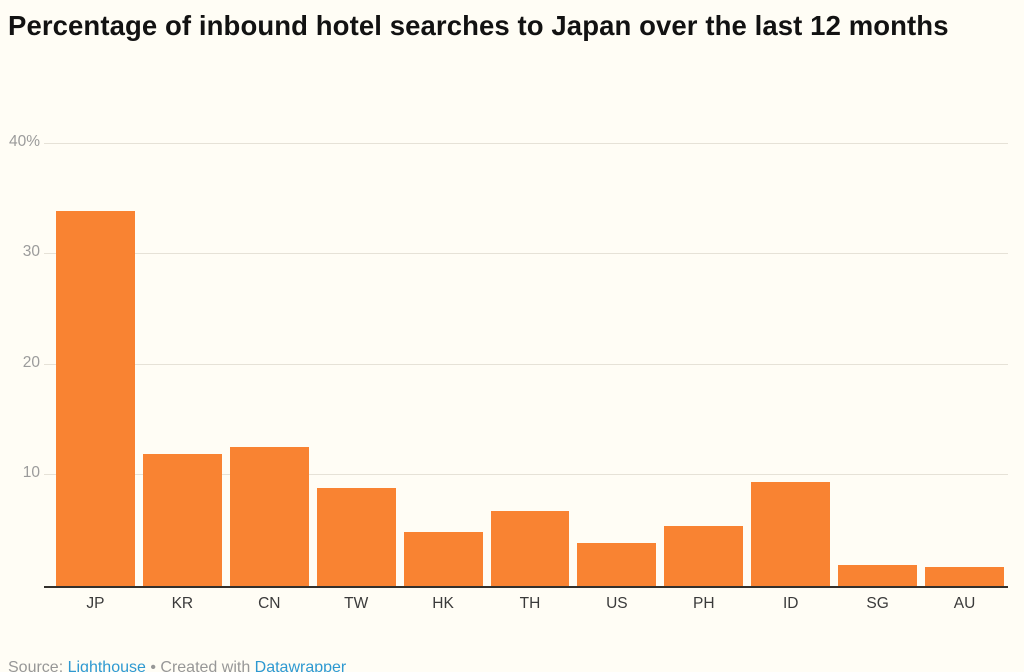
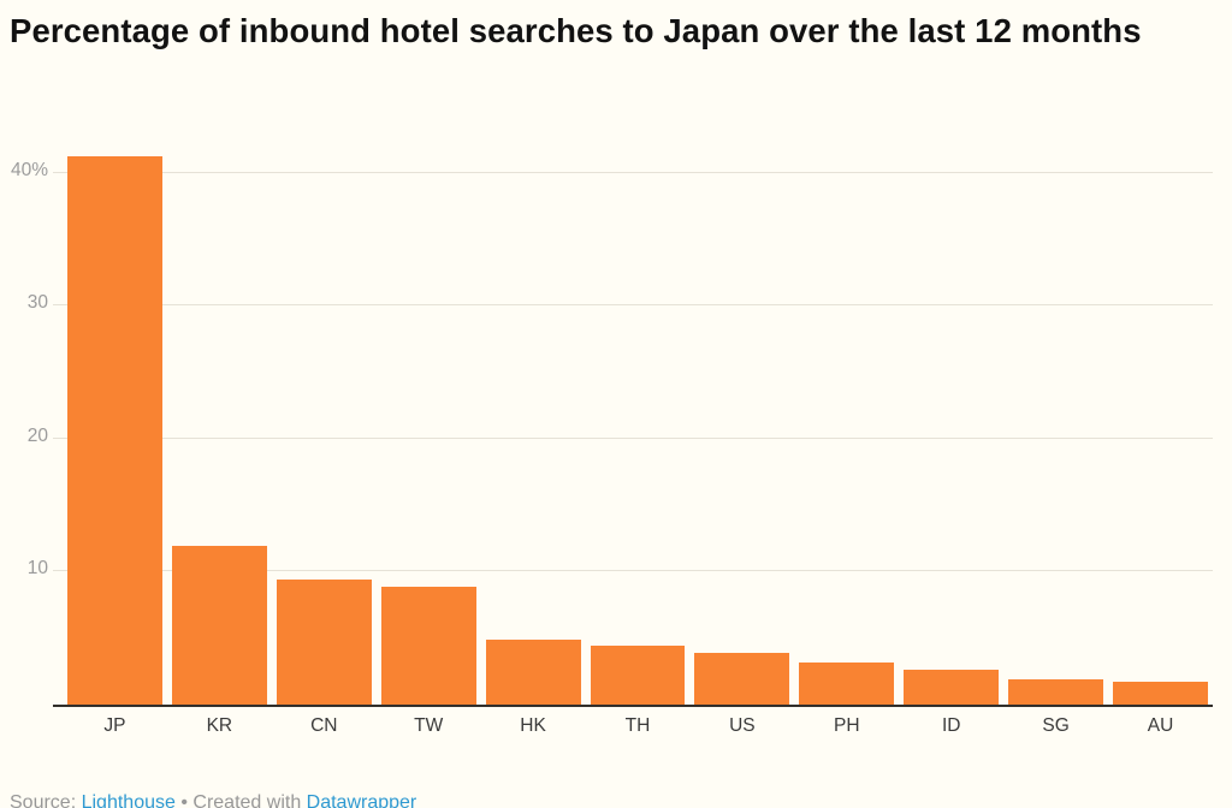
JP: 33.9% -> 41.2%
CN: 12.6% -> 9.4%
TH: 6.8% -> 4.4%
PH: 5.4% -> 3.2%
ID: 9.4% -> 2.6%
